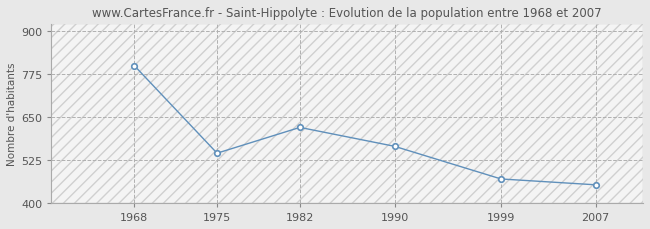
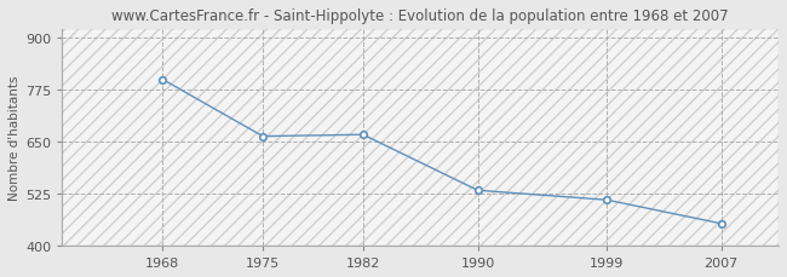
1975: 545 -> 663
1982: 620 -> 667
1990: 565 -> 533
1999: 470 -> 510
